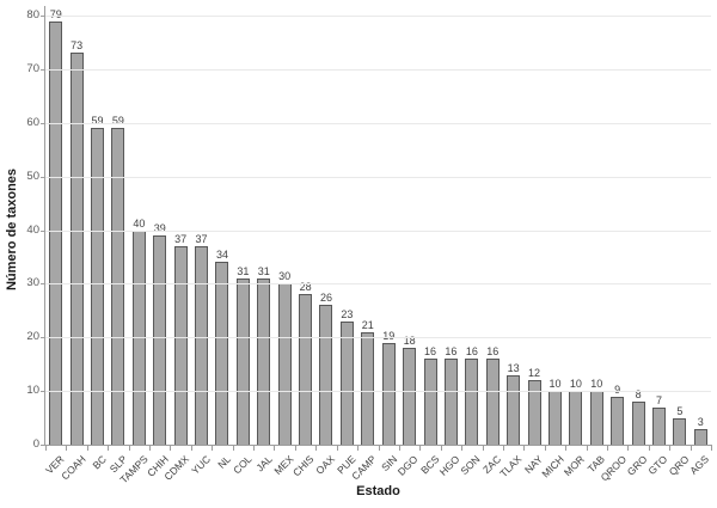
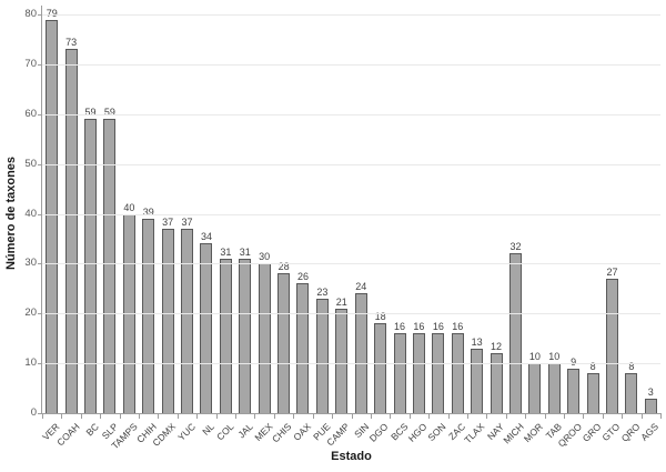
SIN: 19 -> 24
MICH: 10 -> 32
GTO: 7 -> 27
QRO: 5 -> 8
